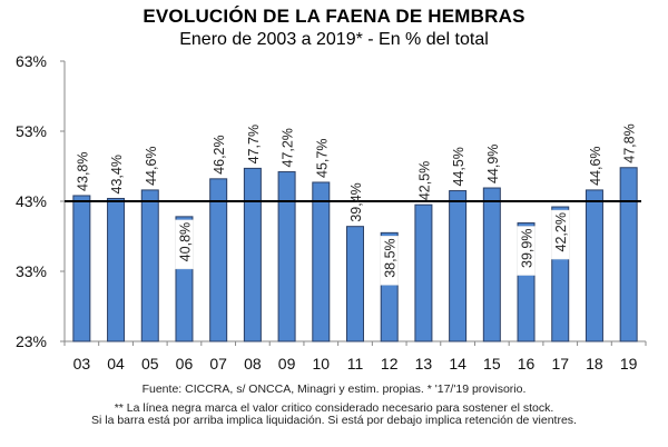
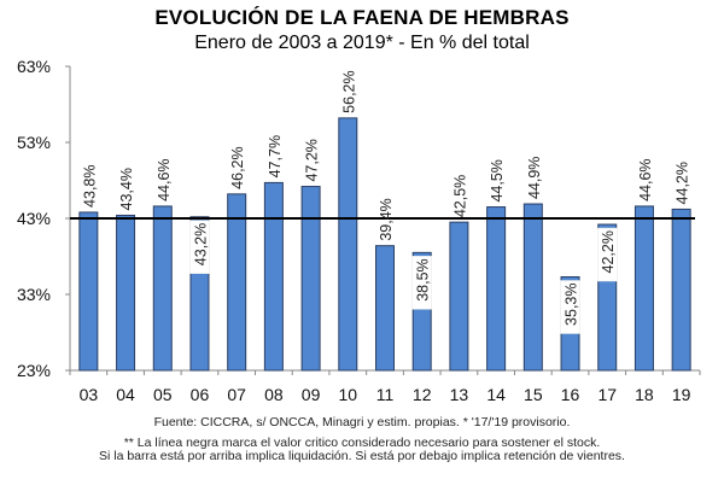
06: 40,8% -> 43,2%
10: 45,7% -> 56,2%
16: 39,9% -> 35,3%
19: 47,8% -> 44,2%
